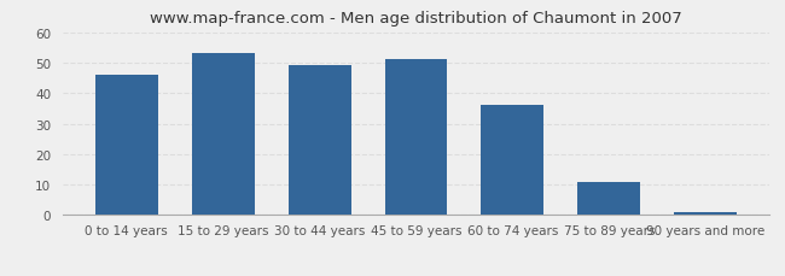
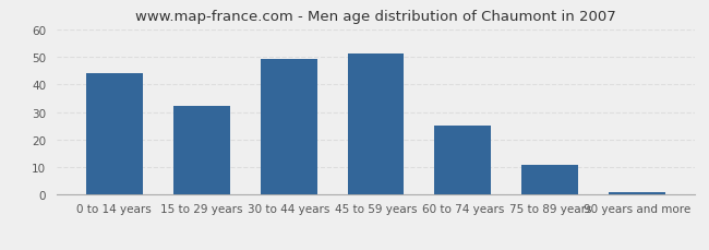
0 to 14 years: 46 -> 44
15 to 29 years: 53 -> 32
60 to 74 years: 36 -> 25
